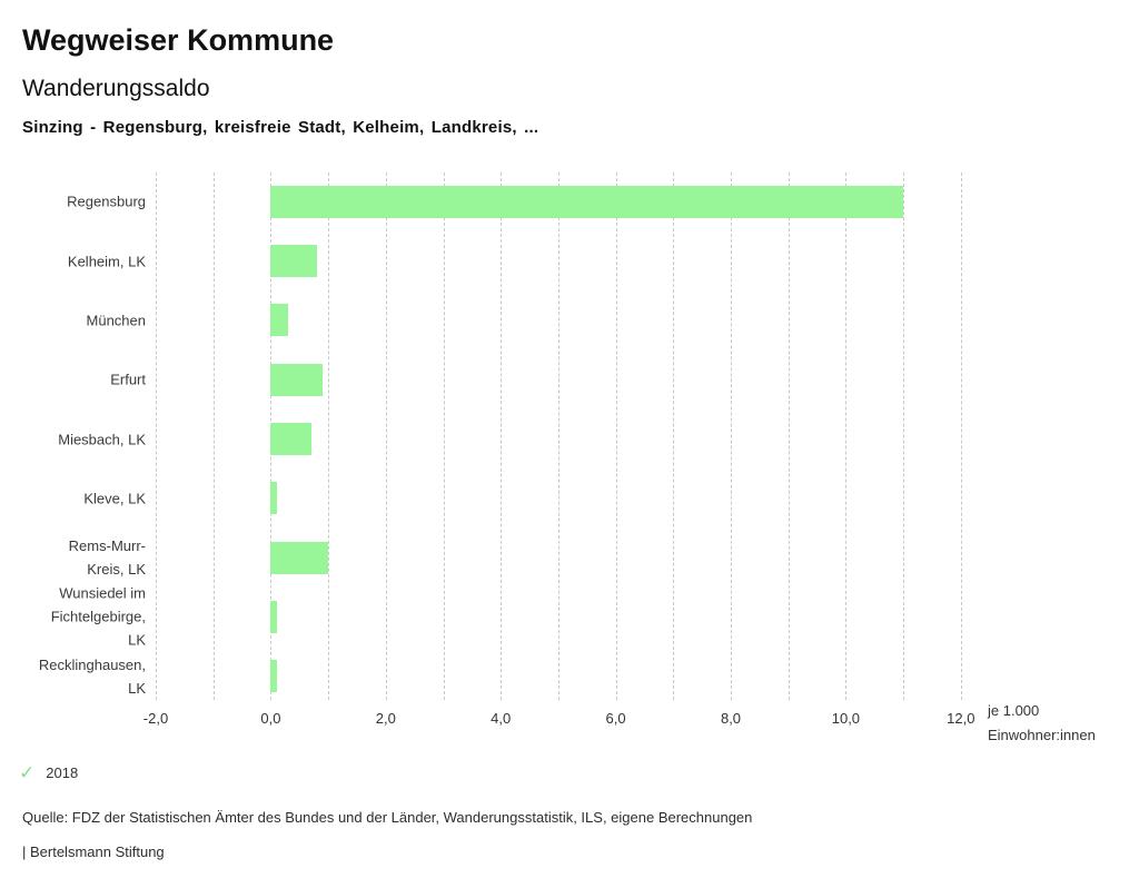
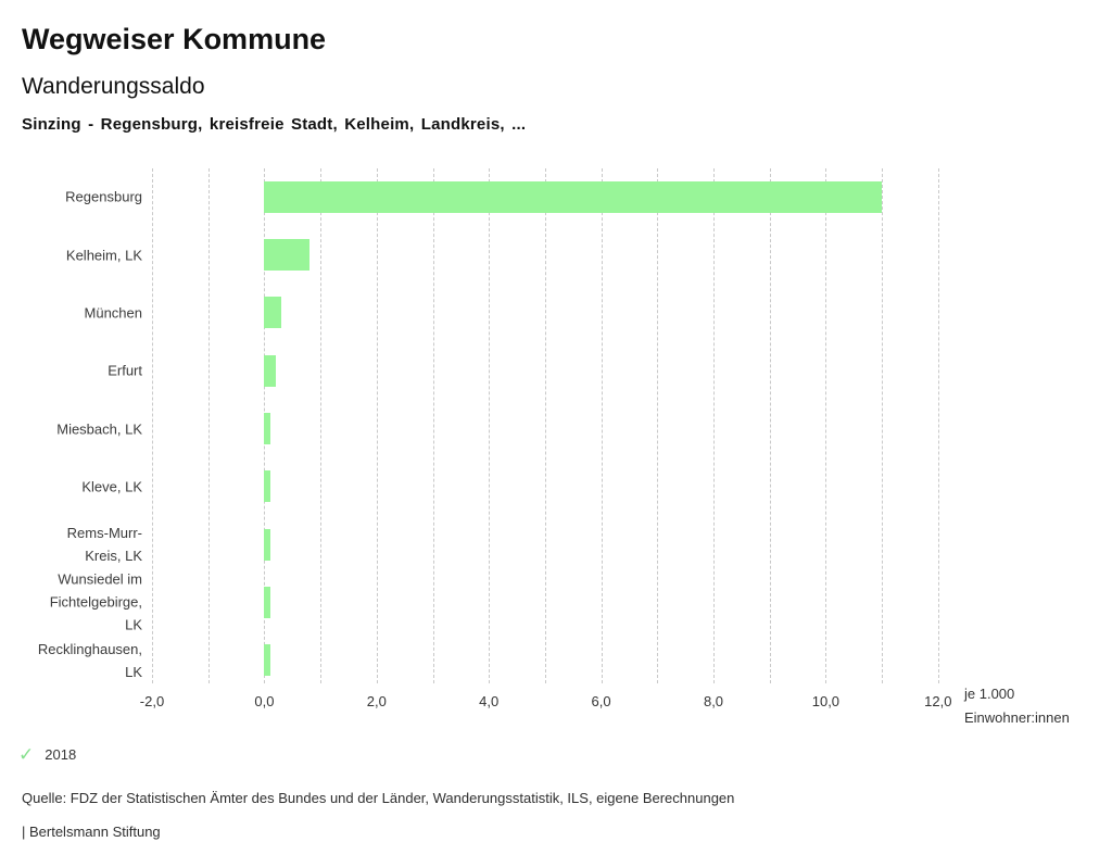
Erfurt: 0,9 -> 0,2
Miesbach, LK: 0,7 -> 0,1
Rems-Murr-Kreis, LK: 1,0 -> 0,1
